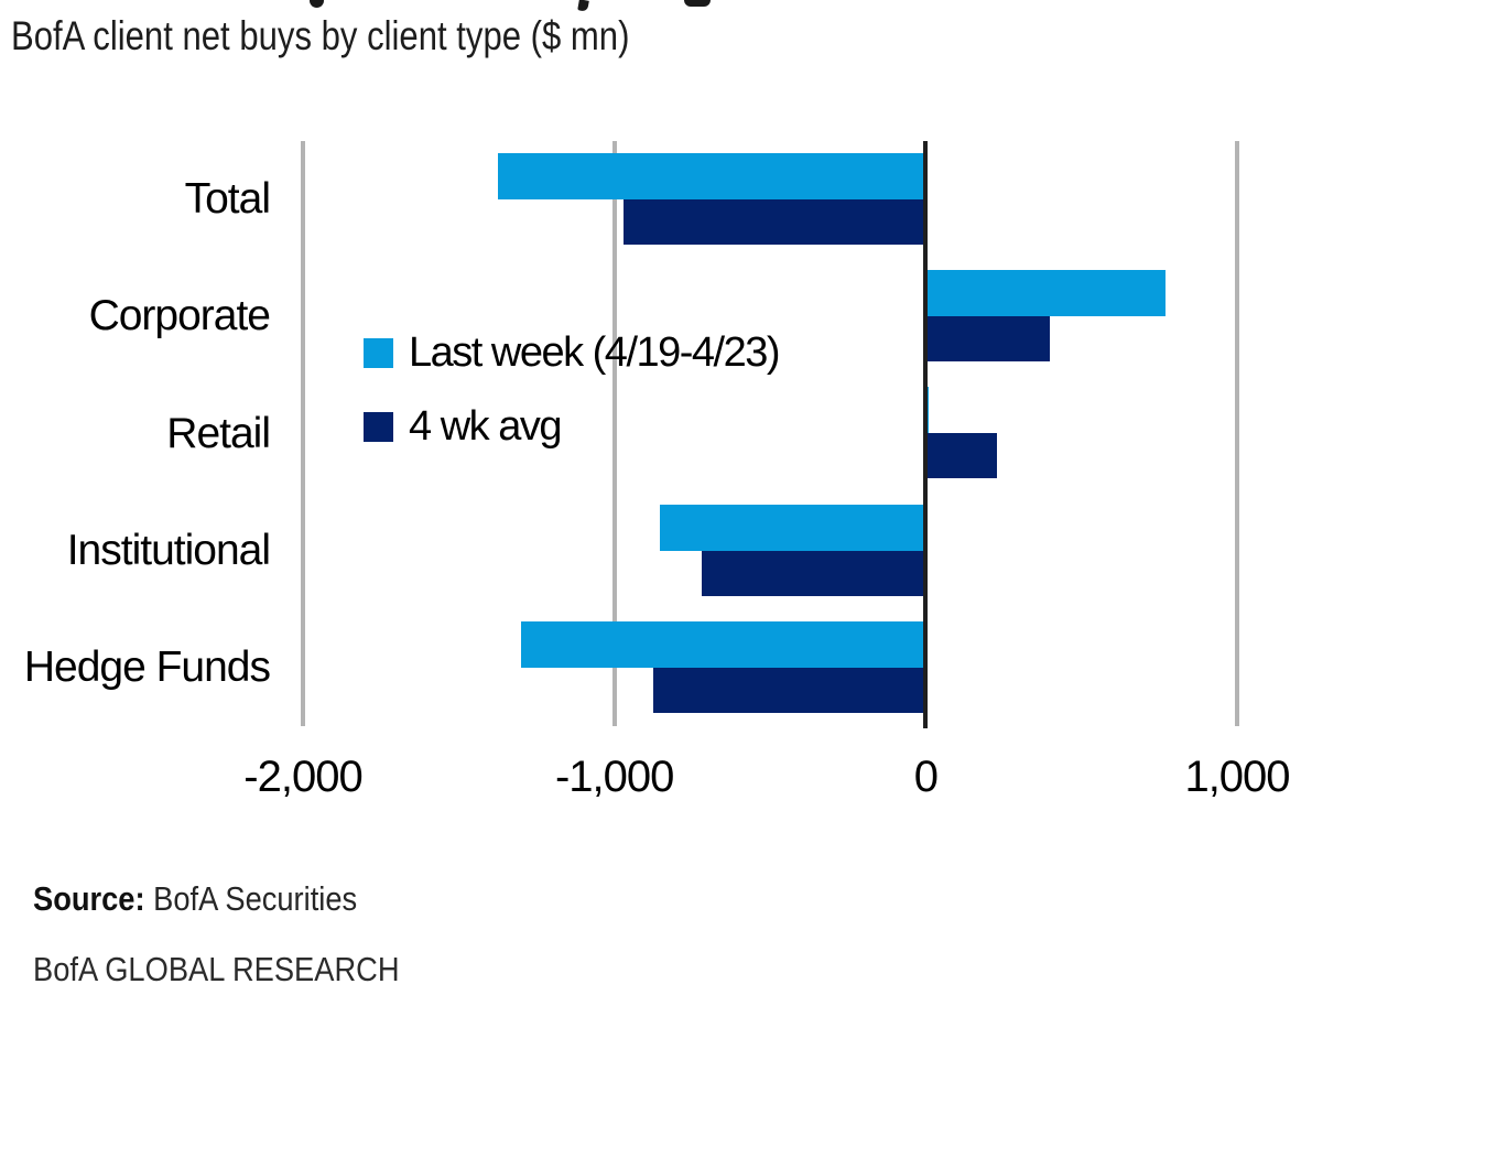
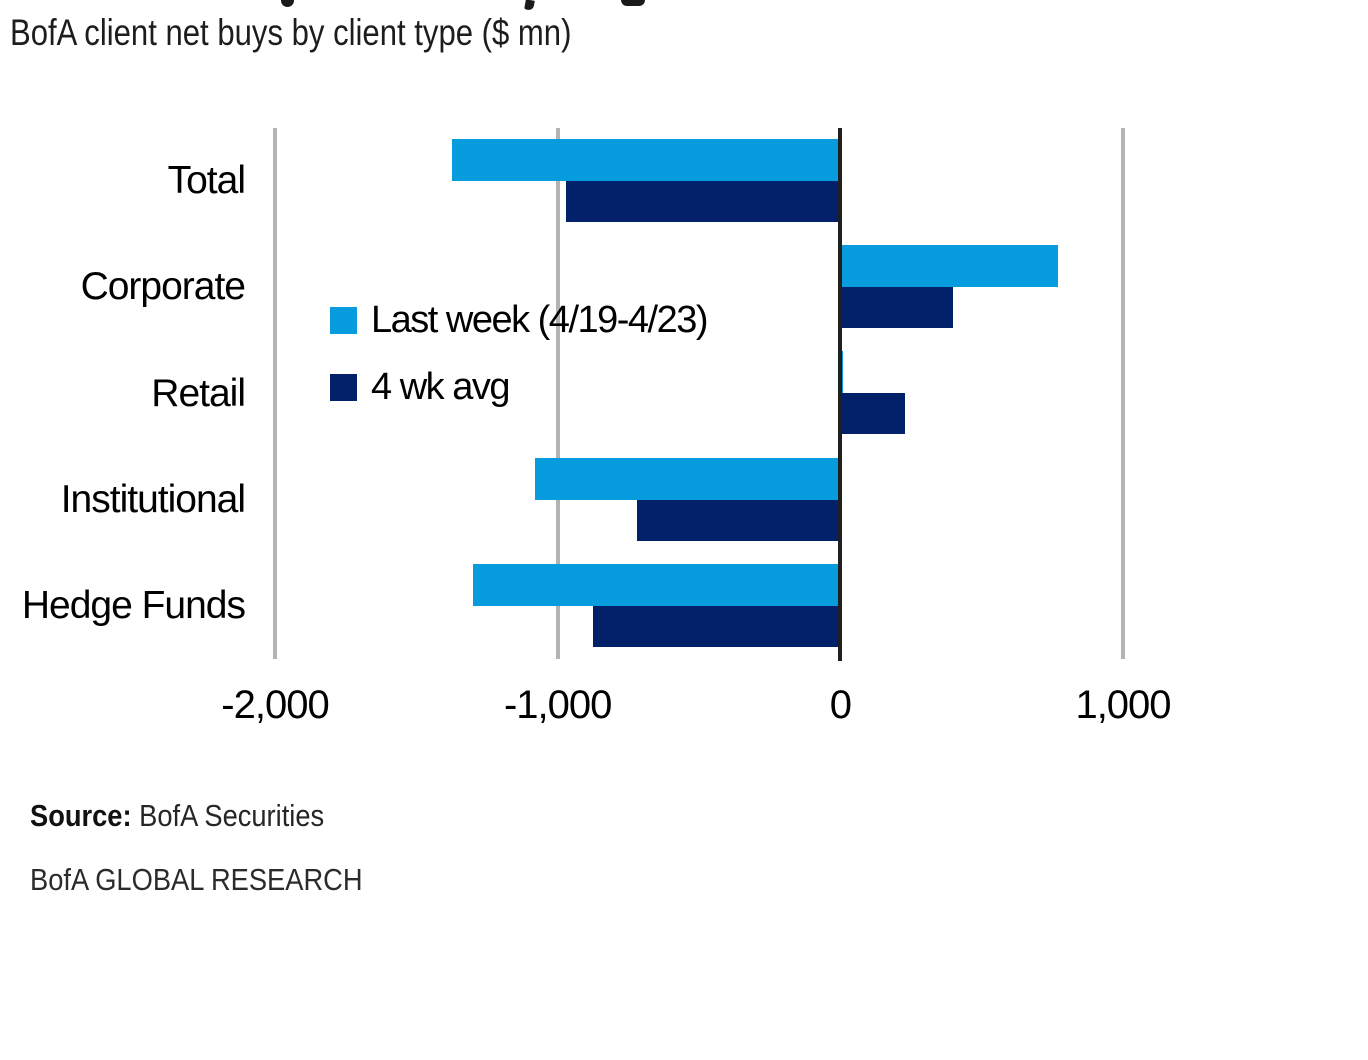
Last week (4/19-4/23)/Institutional: -860 -> -1080
